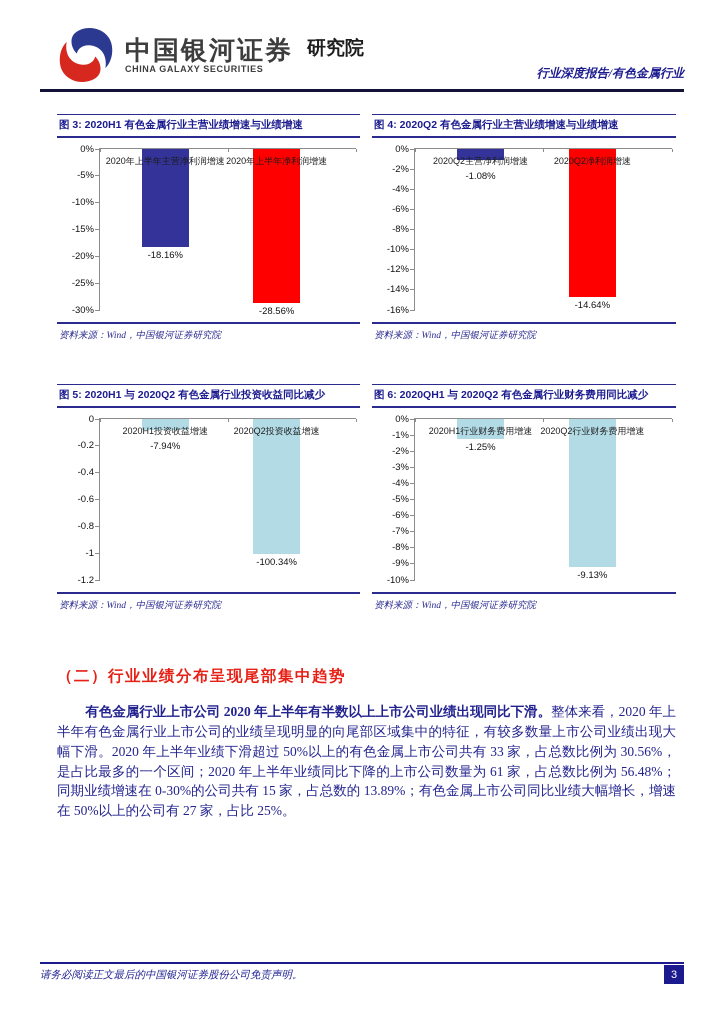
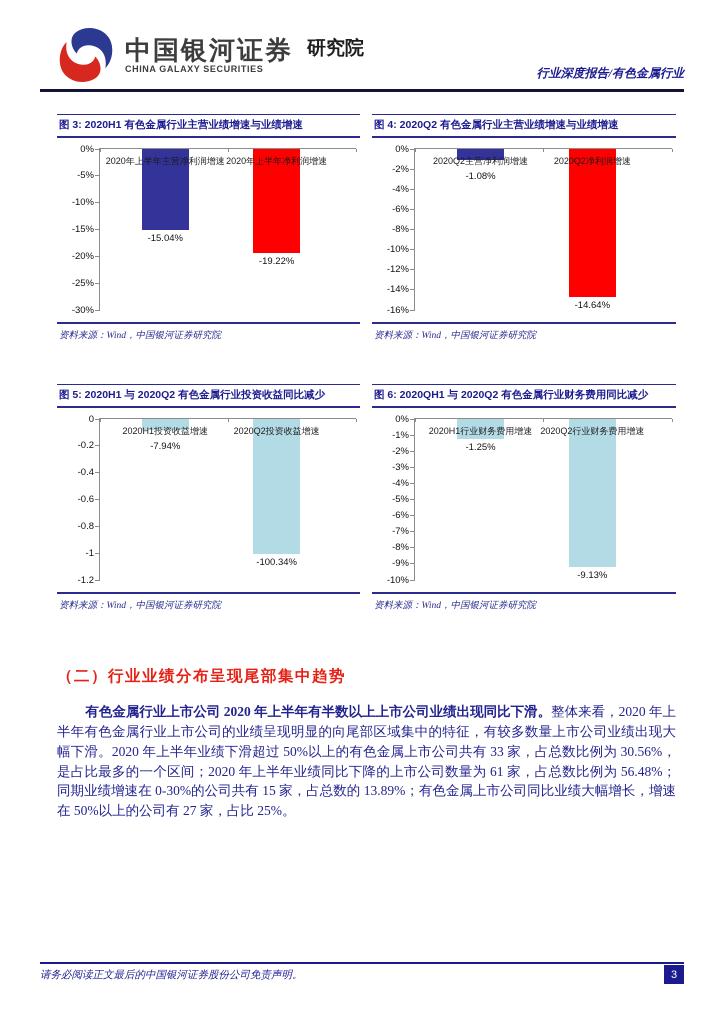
图 3: 2020H1 有色金属行业主营业绩增速与业绩增速/2020年上半年主营净利润增速: -18.16% -> -15.04%
图 3: 2020H1 有色金属行业主营业绩增速与业绩增速/2020年上半年净利润增速: -28.56% -> -19.22%
